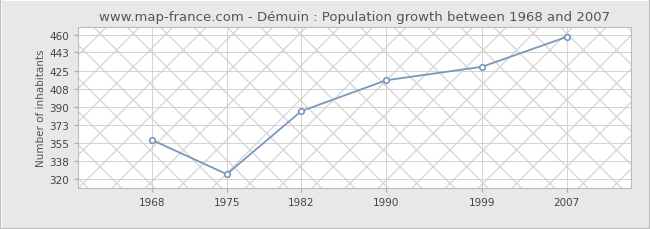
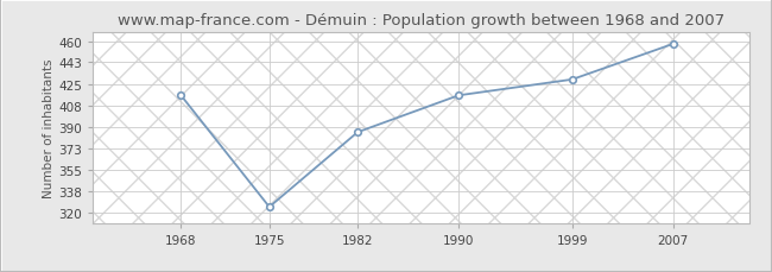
1968: 358 -> 416
